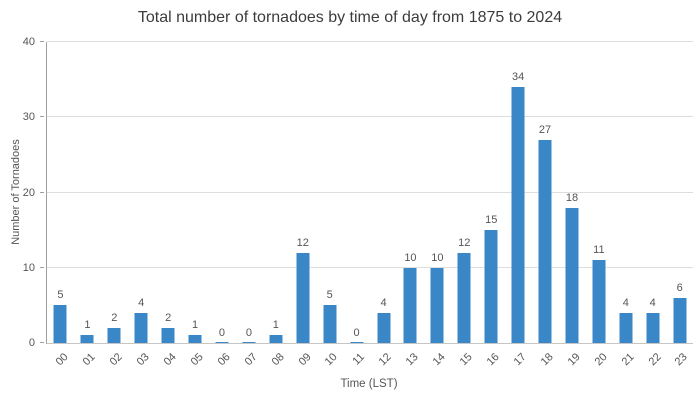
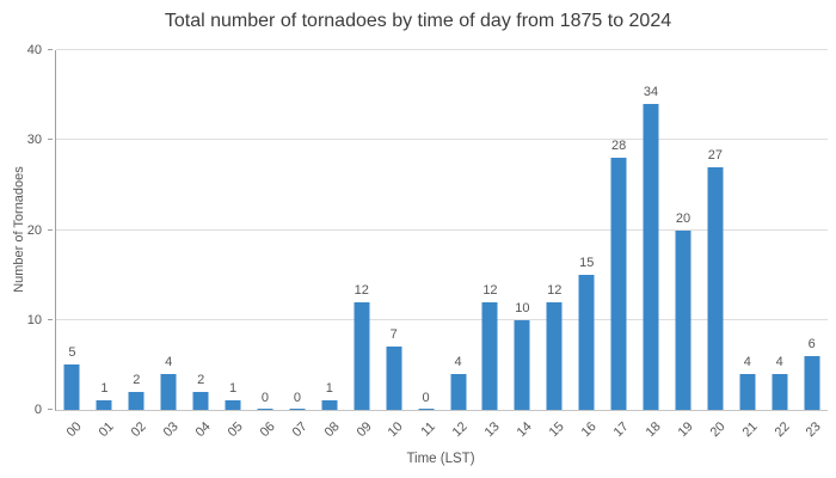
10: 5 -> 7
13: 10 -> 12
17: 34 -> 28
18: 27 -> 34
19: 18 -> 20
20: 11 -> 27
